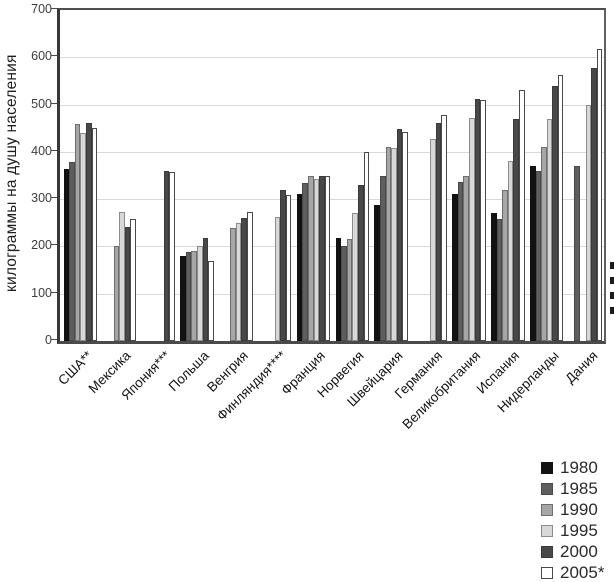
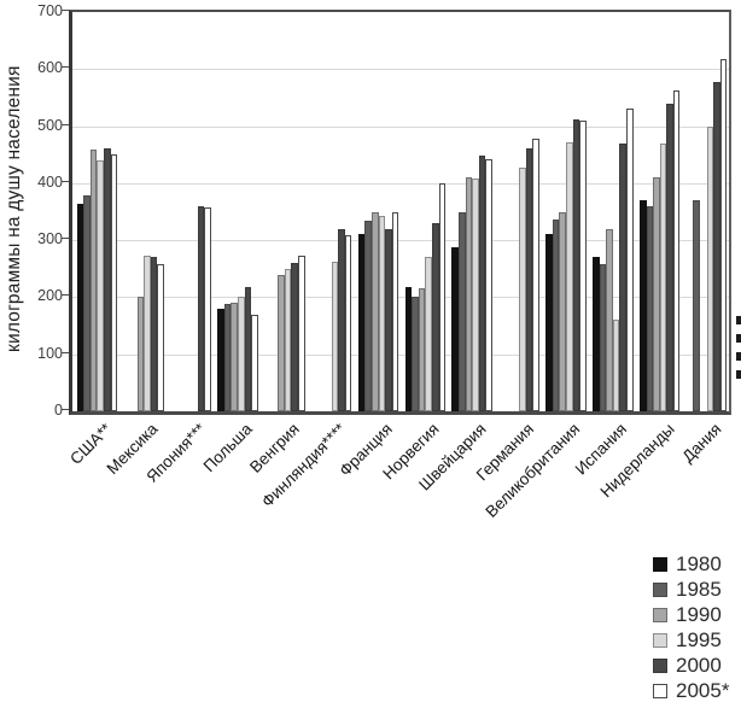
2000/Мексика: 240 -> 270
2000/Франция: 350 -> 320
1995/Испания: 380 -> 160
